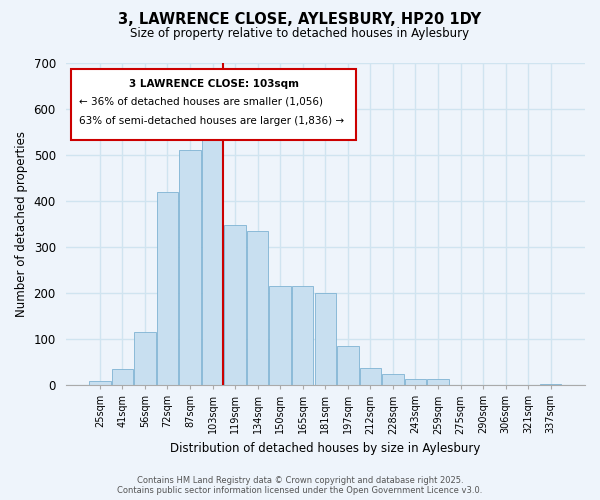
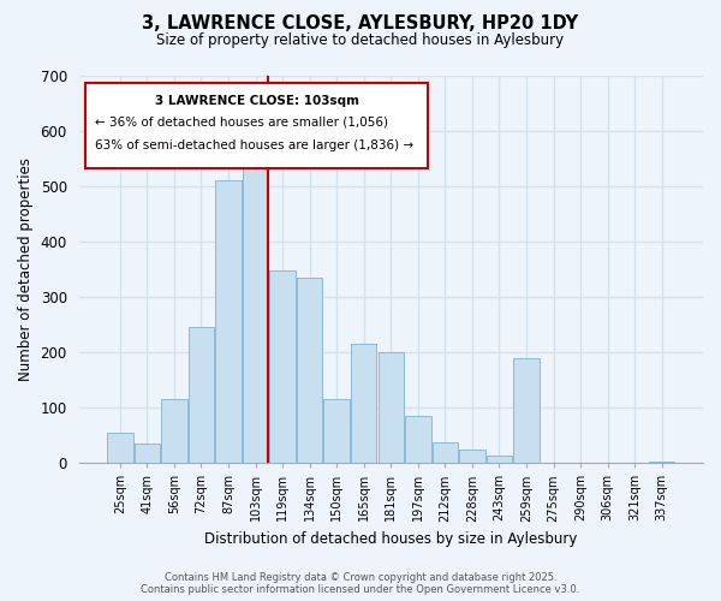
25sqm: 8 -> 55
72sqm: 420 -> 245
150sqm: 215 -> 115
259sqm: 14 -> 190
